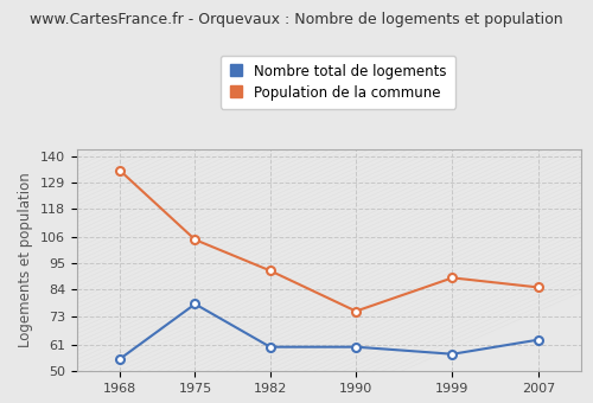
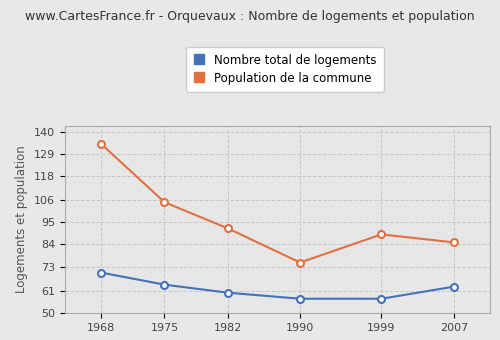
Nombre total de logements/1968: 55 -> 70
Nombre total de logements/1975: 78 -> 64
Nombre total de logements/1990: 60 -> 57
